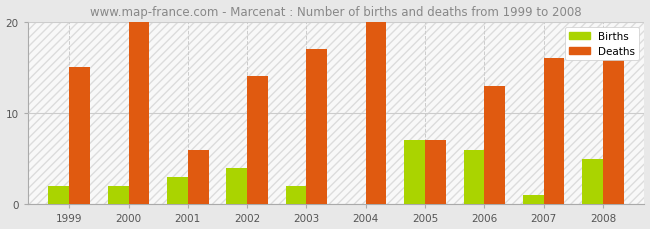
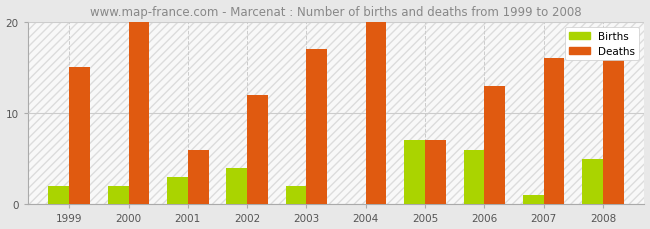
Deaths/2002: 14 -> 12
